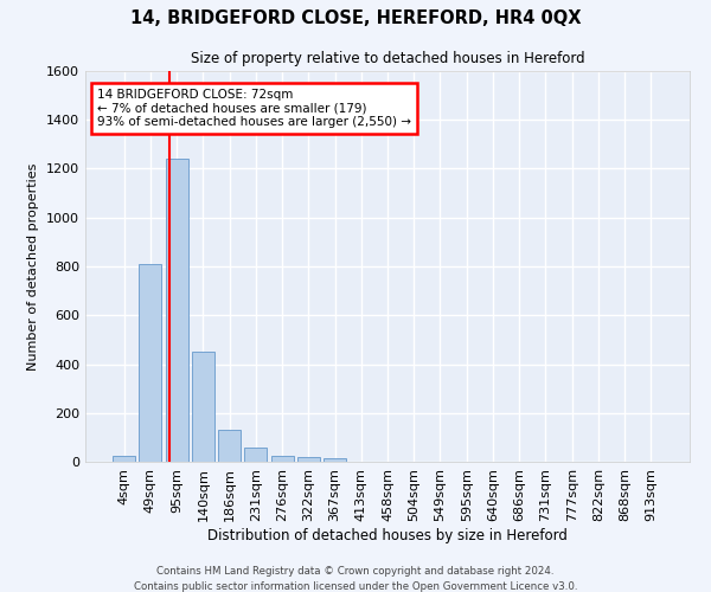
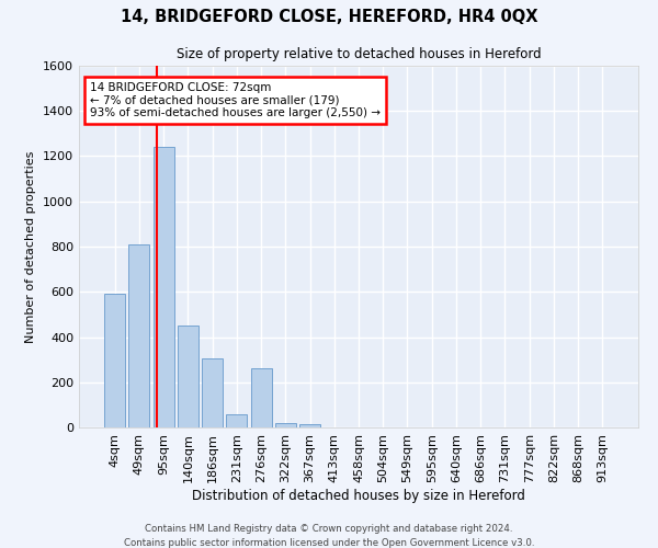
4sqm: 25 -> 590
186sqm: 130 -> 305
276sqm: 25 -> 260
